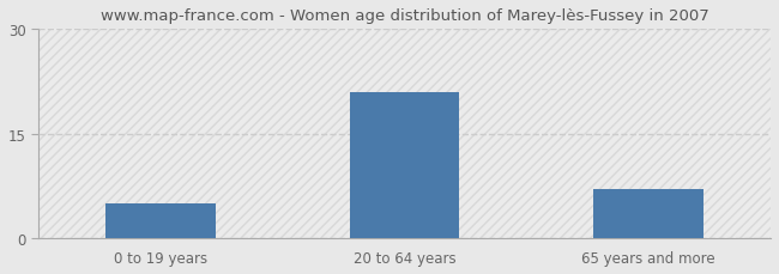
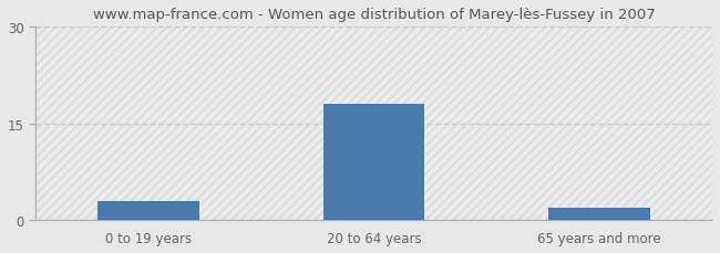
0 to 19 years: 5 -> 3
20 to 64 years: 21 -> 18
65 years and more: 7 -> 2
